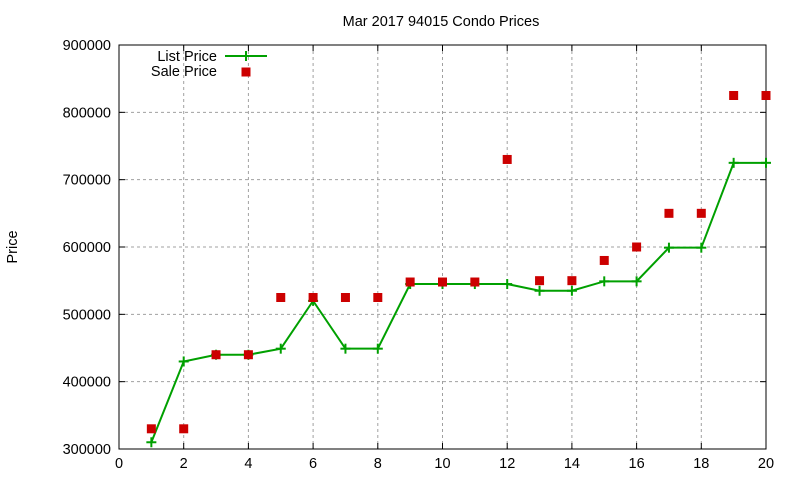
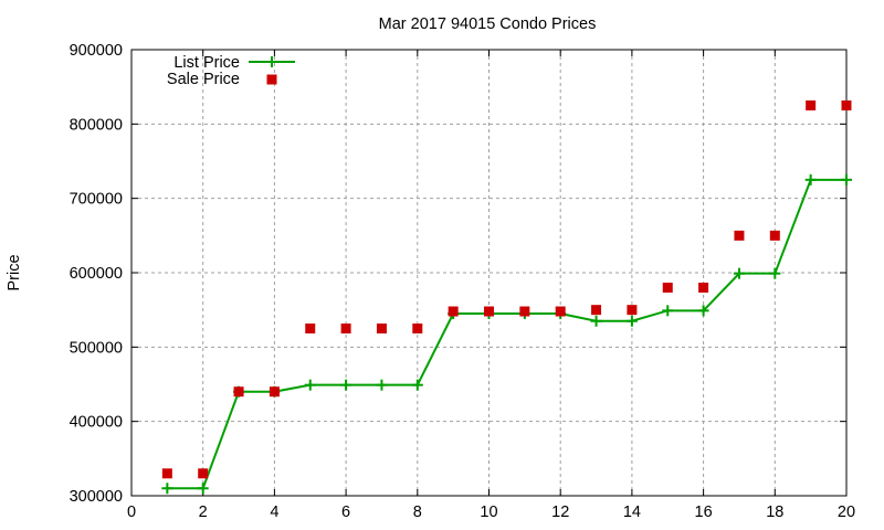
List Price/2: 430000 -> 310000
List Price/6: 520000 -> 450000
Sale Price/12: 730000 -> 550000
Sale Price/16: 600000 -> 580000
